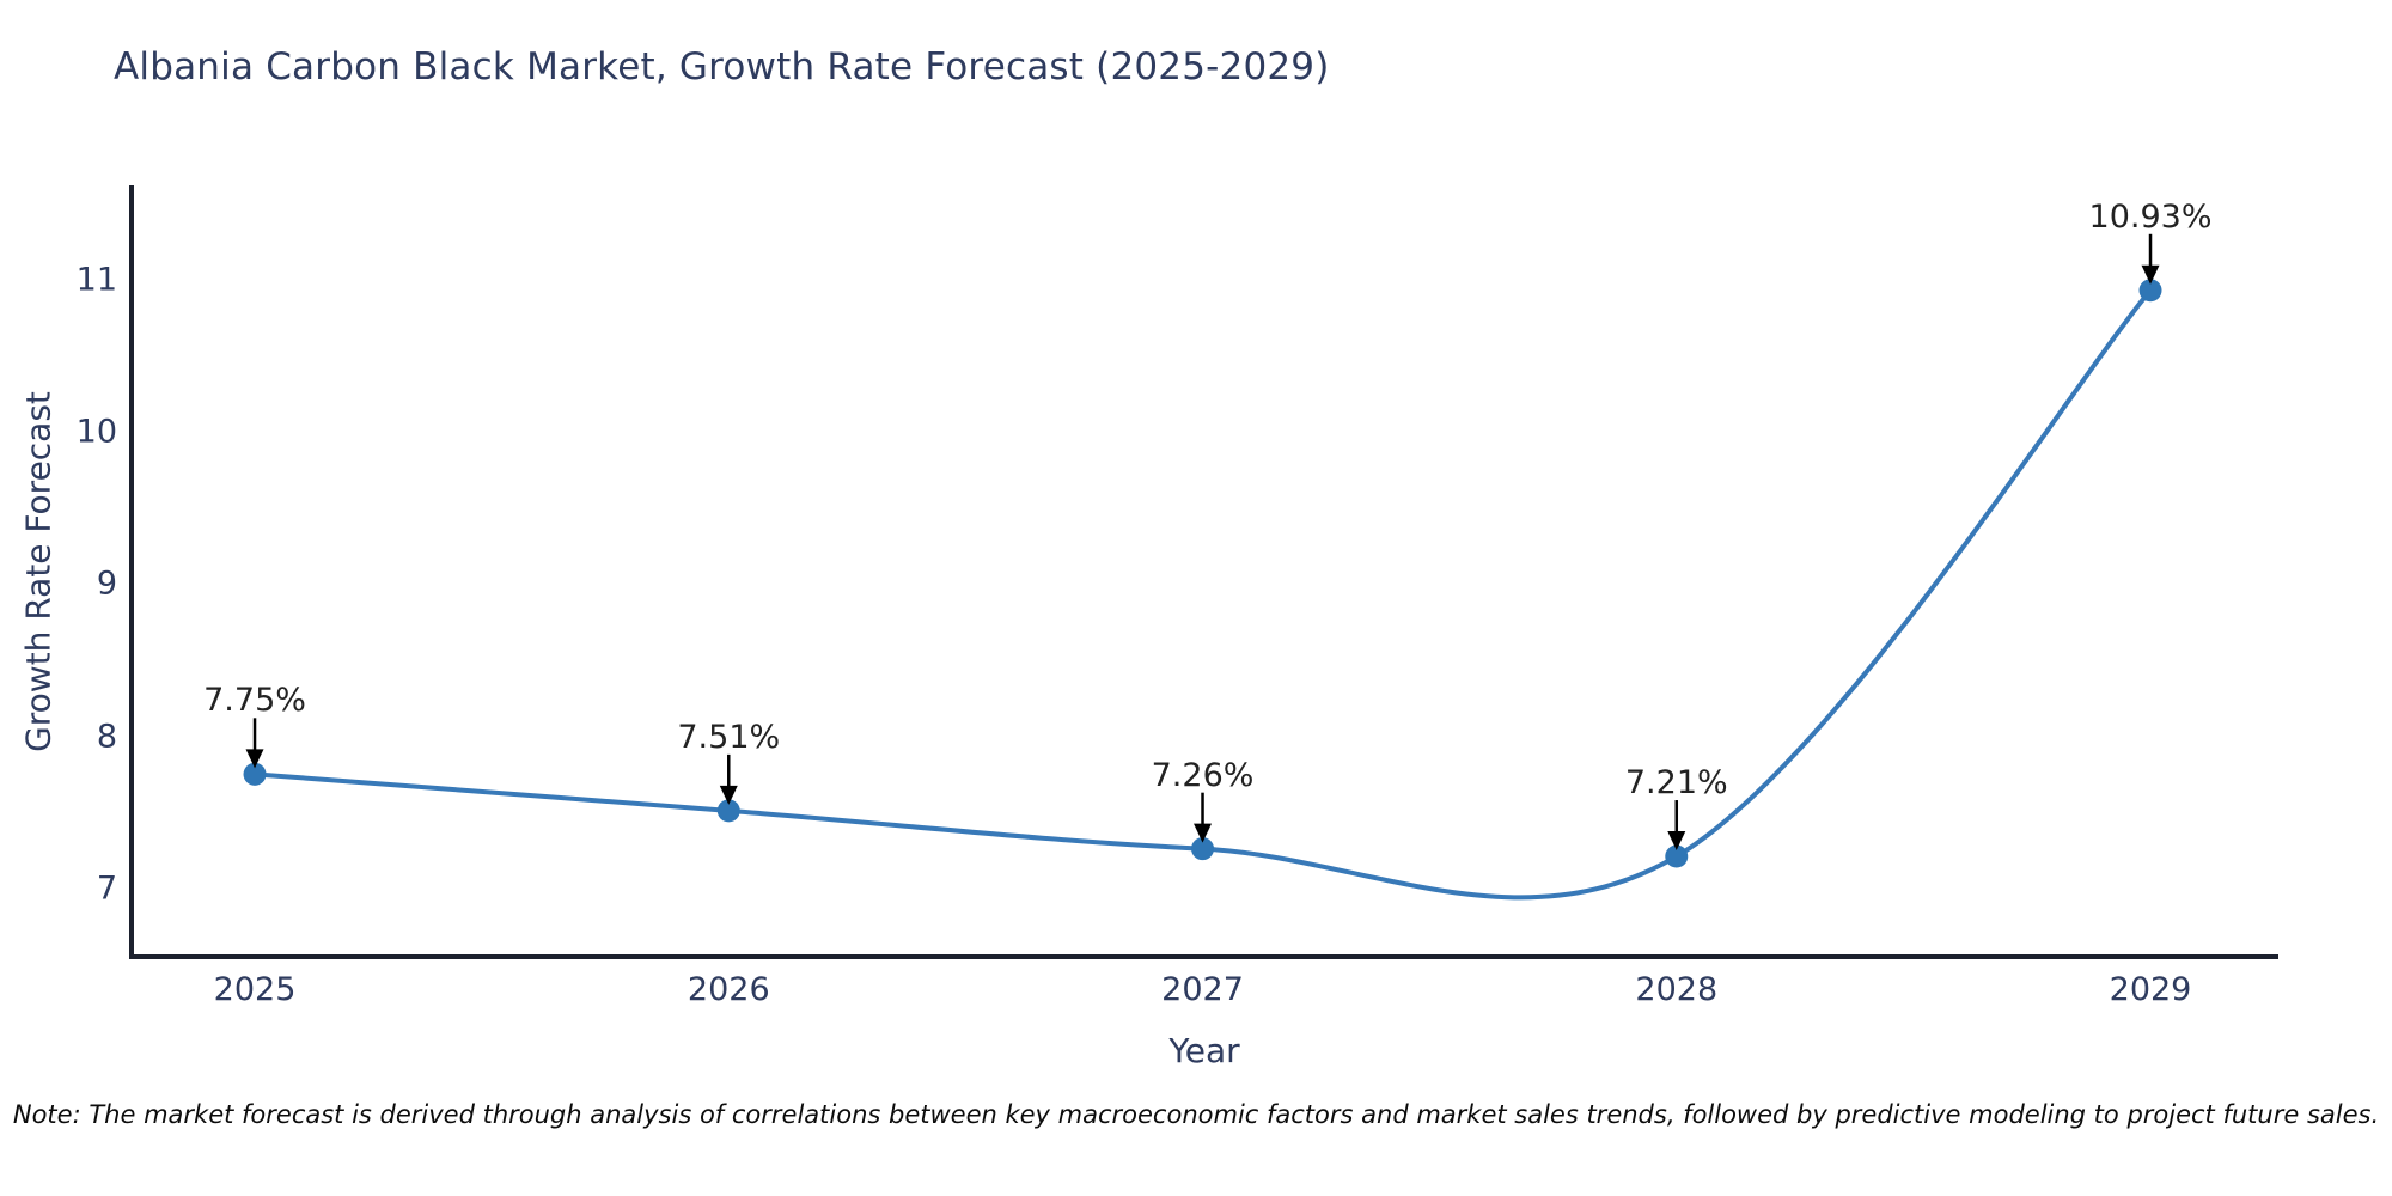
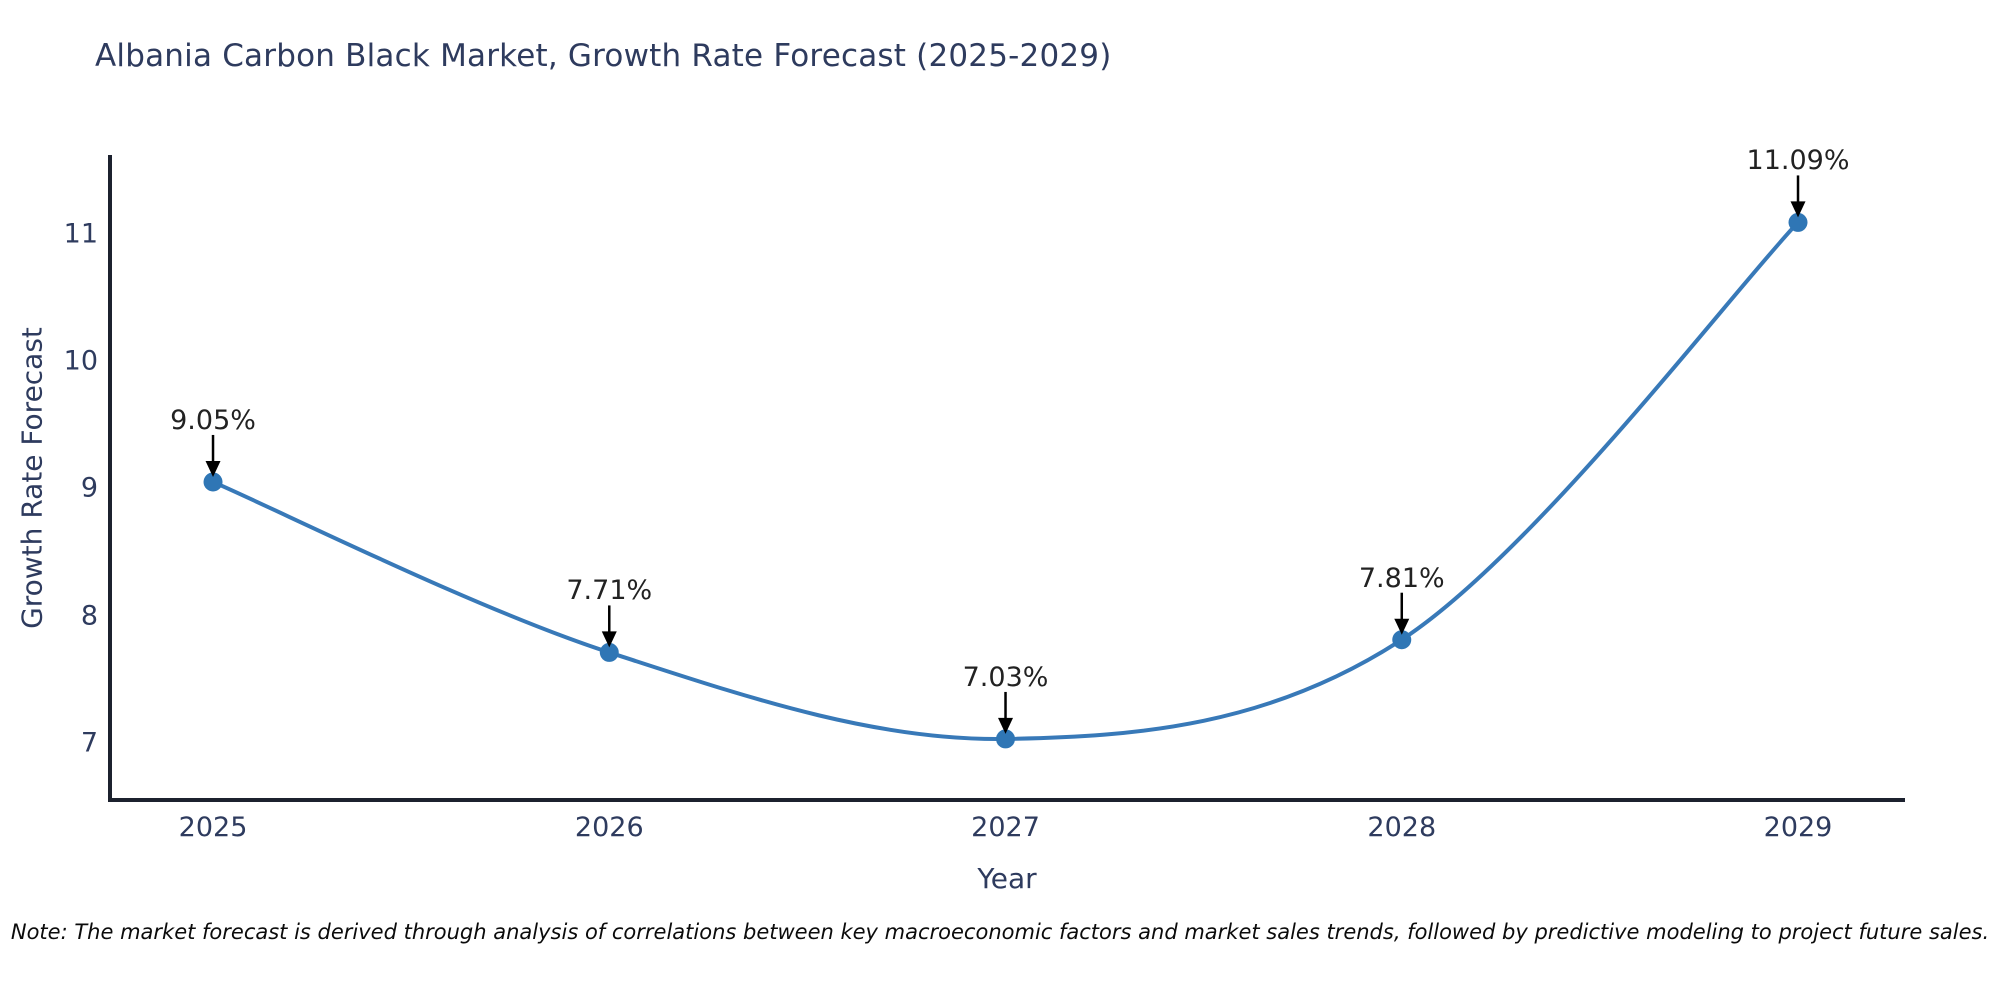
2025: 7.75% -> 9.05%
2026: 7.51% -> 7.71%
2027: 7.26% -> 7.03%
2028: 7.21% -> 7.81%
2029: 10.93% -> 11.09%
